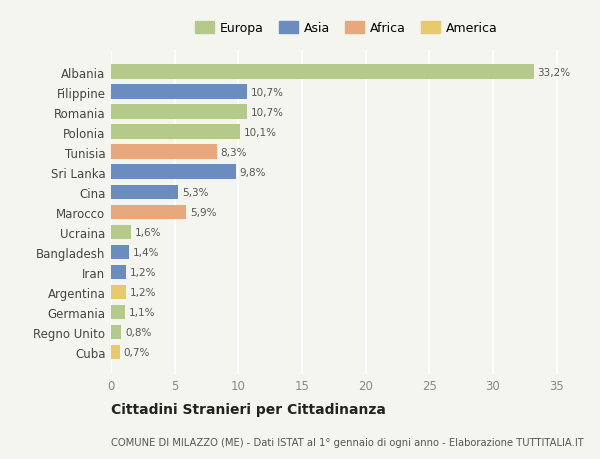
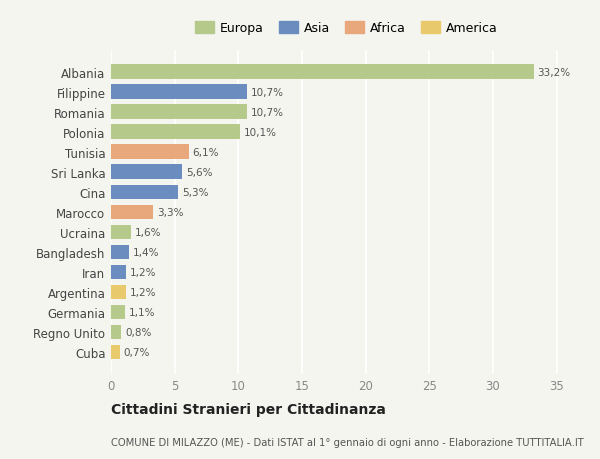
Tunisia: 8,3% -> 6,1%
Sri Lanka: 9,8% -> 5,6%
Marocco: 5,9% -> 3,3%
